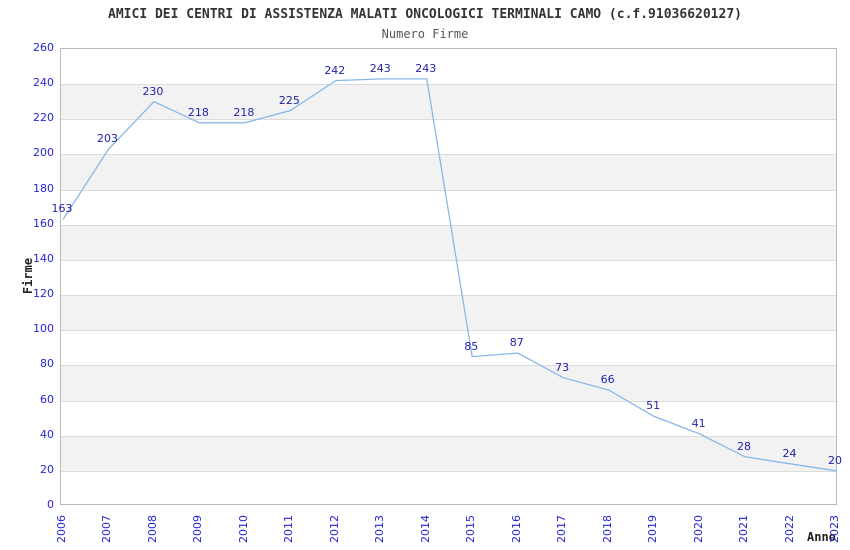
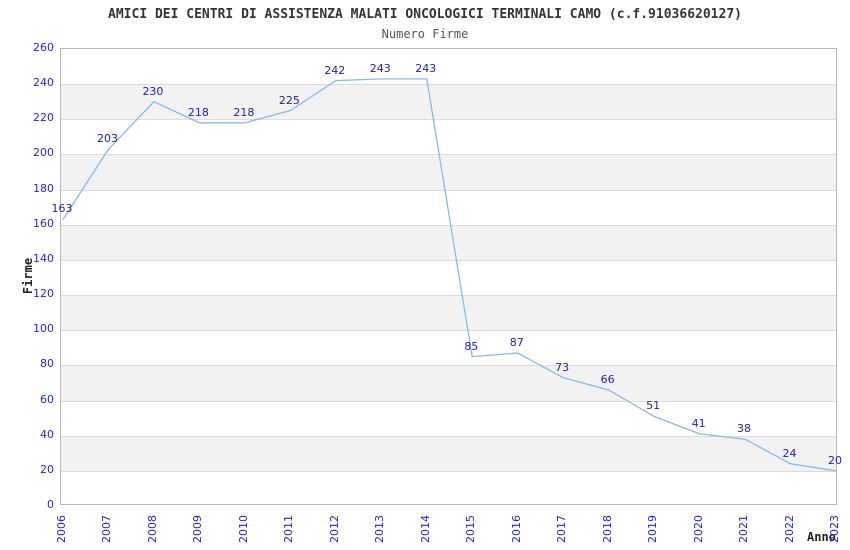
2021: 28 -> 38
